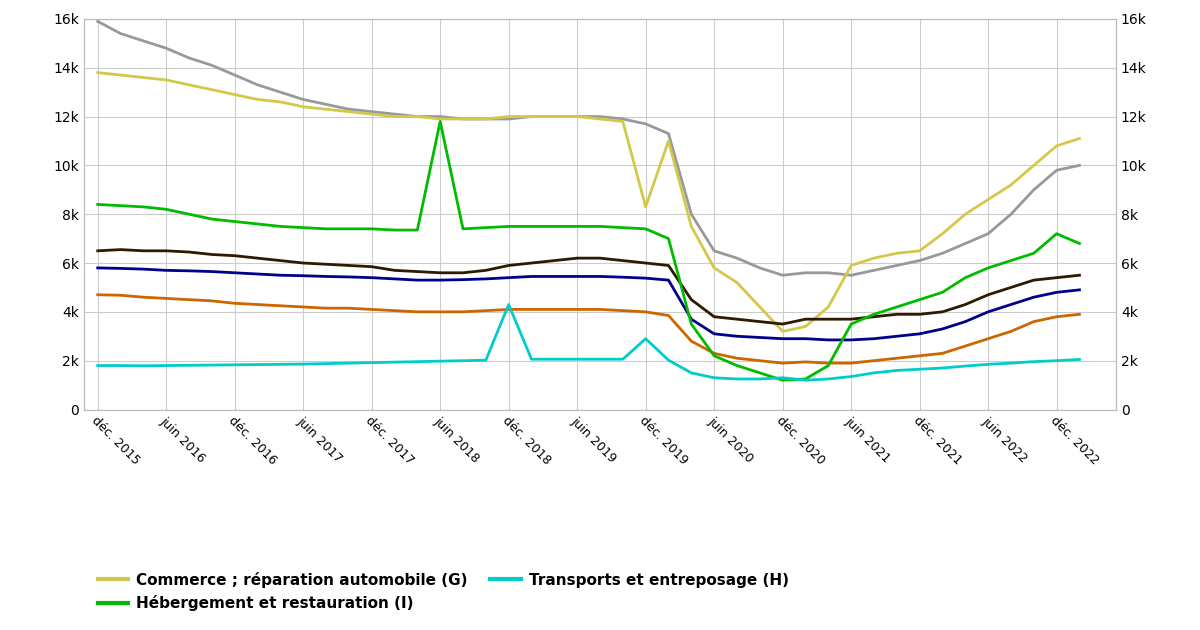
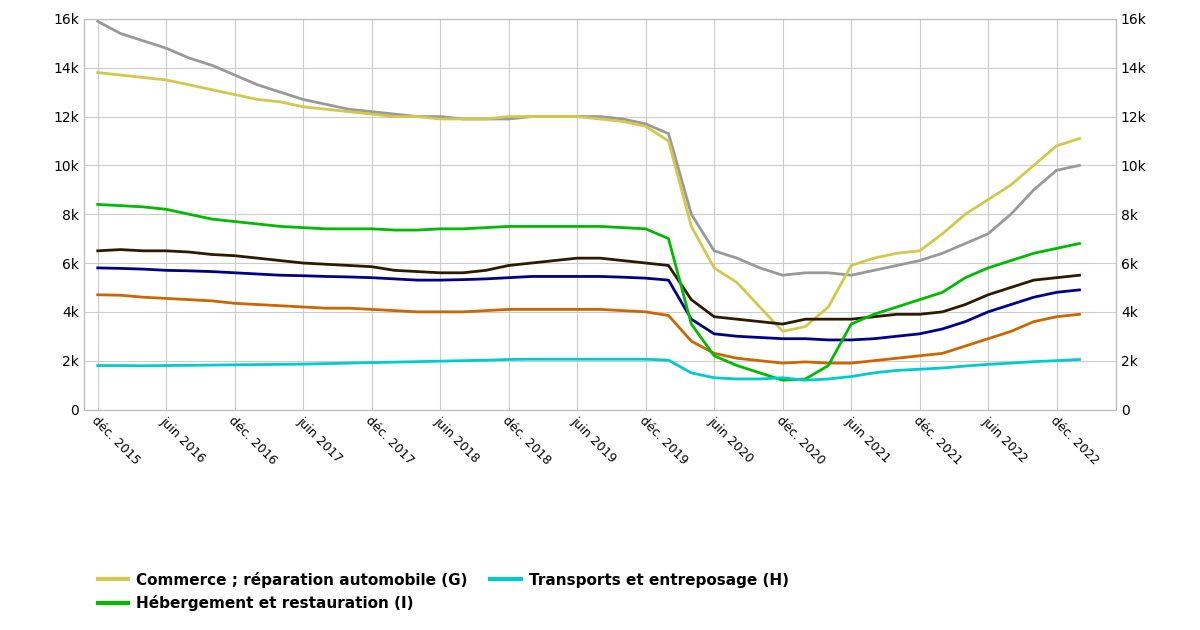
Hébergement et restauration (I)/juin 2018: 11.80k -> 7.40k
Transports et entreposage (H)/déc. 2018: 4.30k -> 2.05k
Commerce ; réparation automobile (G)/déc. 2019: 8.3k -> 11.6k
Transports et entreposage (H)/déc. 2019: 2.90k -> 2.06k
Hébergement et restauration (I)/déc. 2022: 7.20k -> 6.60k
